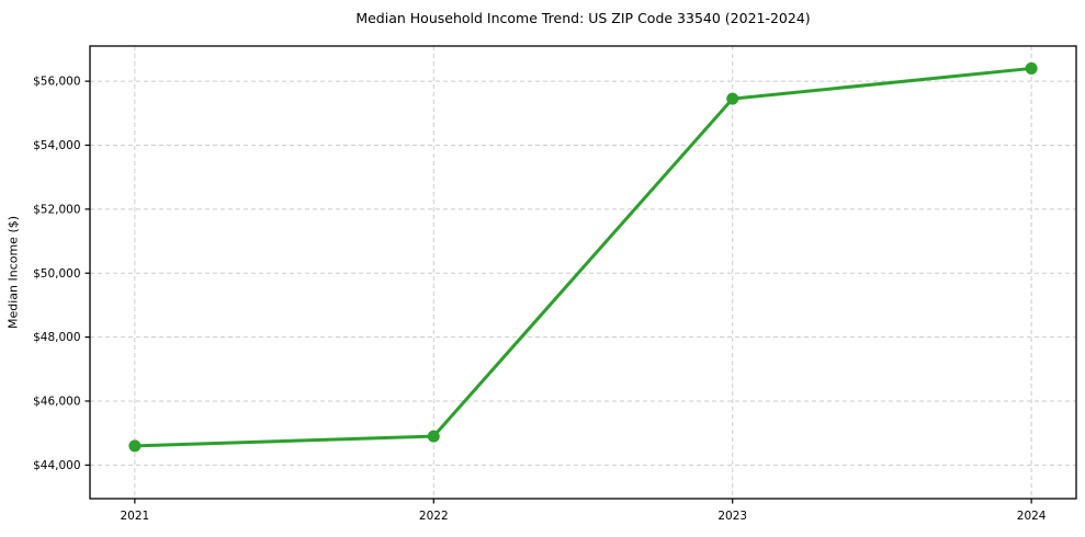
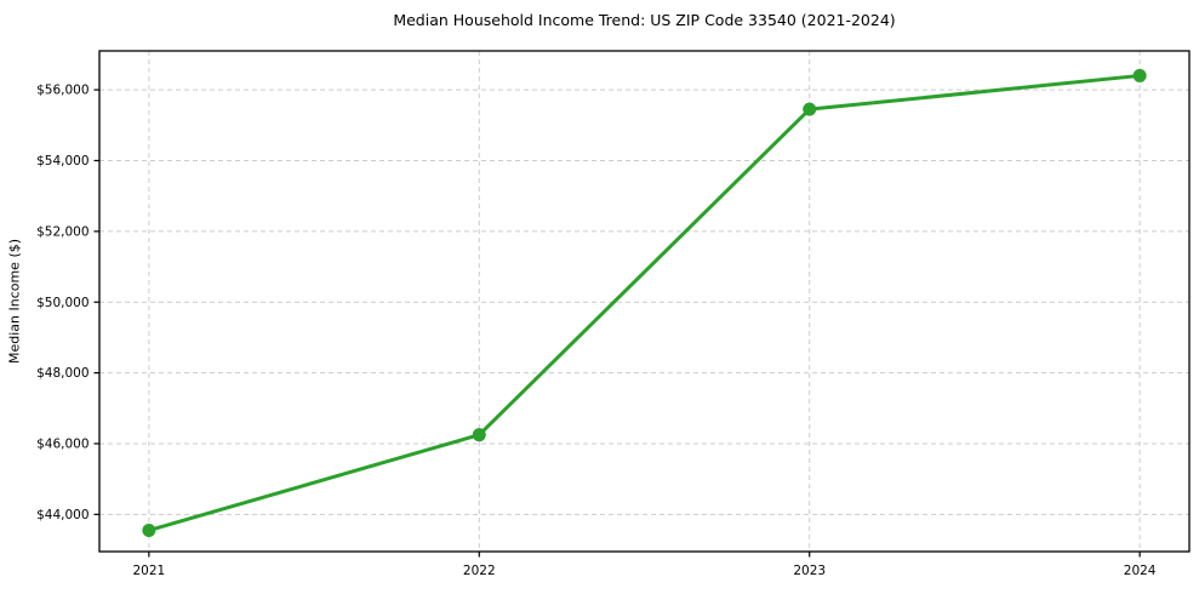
2021: $44600 -> $43600
2022: $44900 -> $46200
